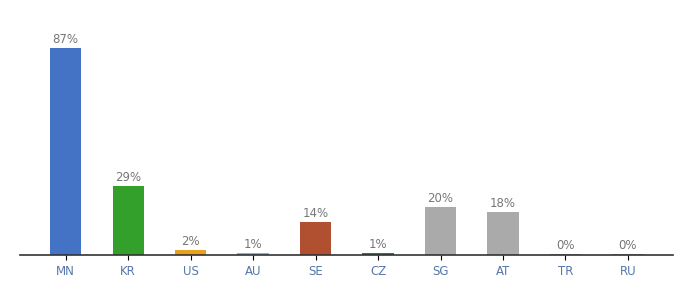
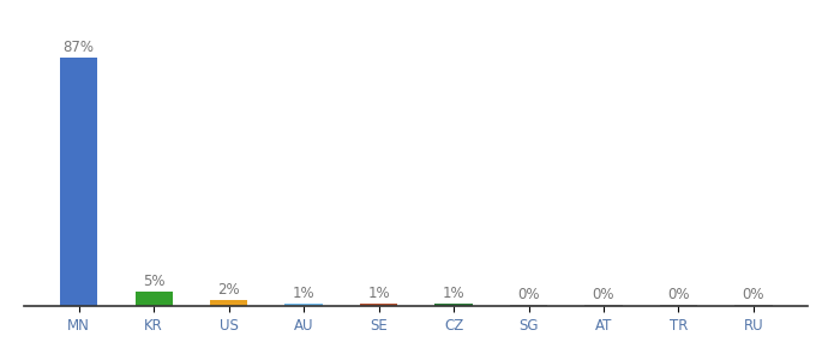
KR: 29% -> 5%
SE: 14% -> 1%
SG: 20% -> 0%
AT: 18% -> 0%
